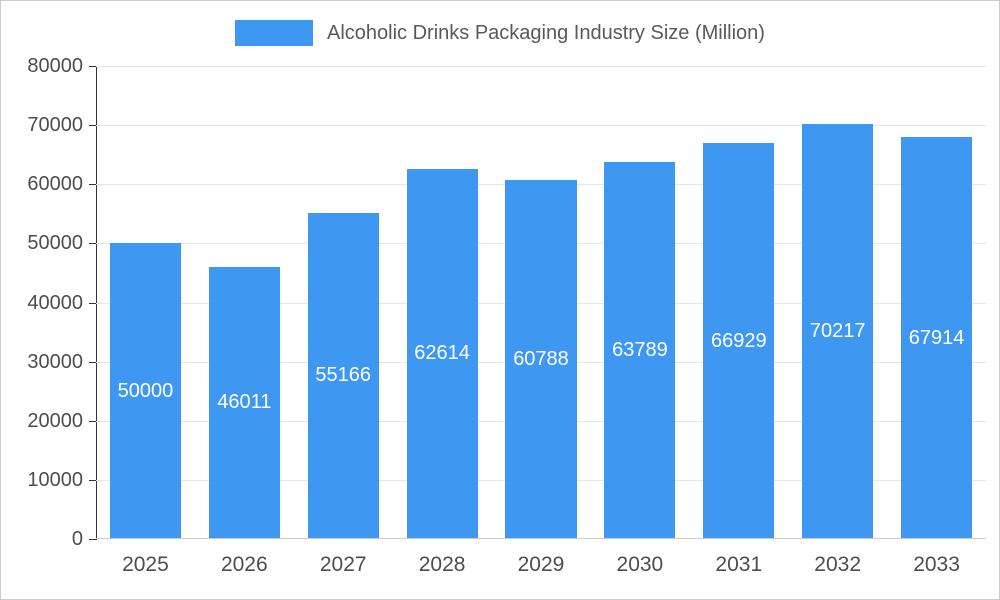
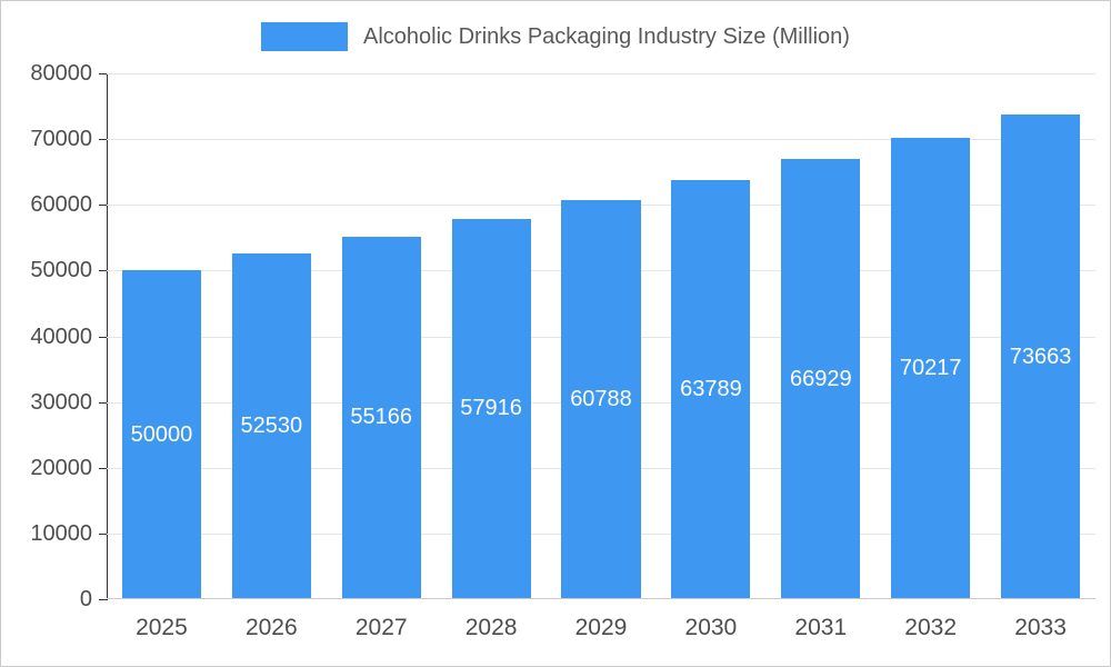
2026: 46011 -> 52530
2028: 62614 -> 57916
2033: 67914 -> 73663
